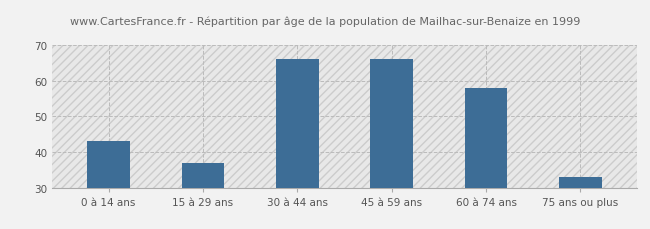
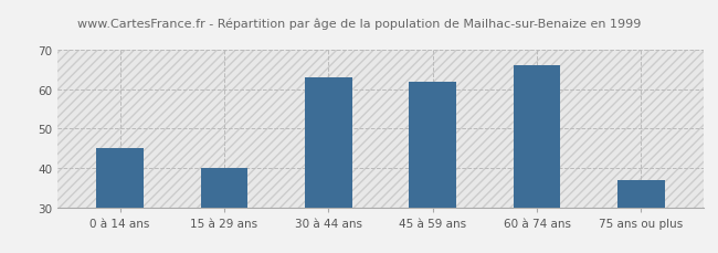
0 à 14 ans: 43 -> 45
15 à 29 ans: 37 -> 40
30 à 44 ans: 66 -> 63
45 à 59 ans: 66 -> 62
60 à 74 ans: 58 -> 66
75 ans ou plus: 33 -> 37
